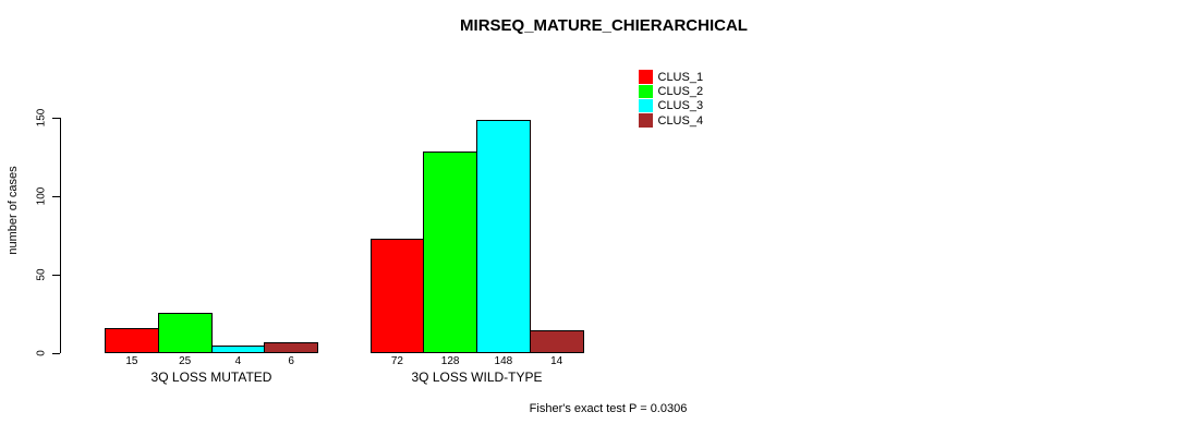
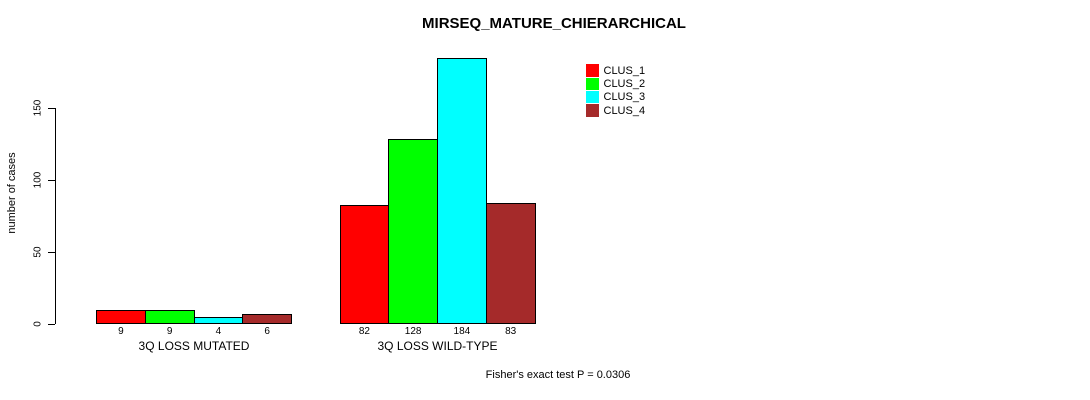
CLUS_1/3Q LOSS MUTATED: 15 -> 9
CLUS_2/3Q LOSS MUTATED: 25 -> 9
CLUS_1/3Q LOSS WILD-TYPE: 72 -> 82
CLUS_3/3Q LOSS WILD-TYPE: 148 -> 184
CLUS_4/3Q LOSS WILD-TYPE: 14 -> 83
